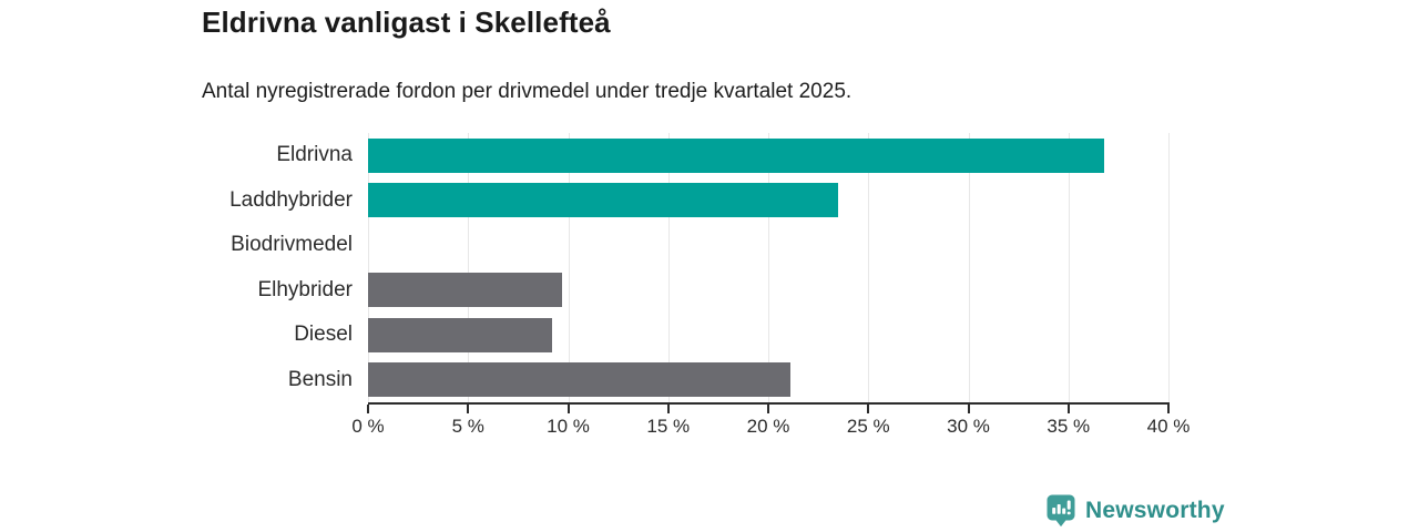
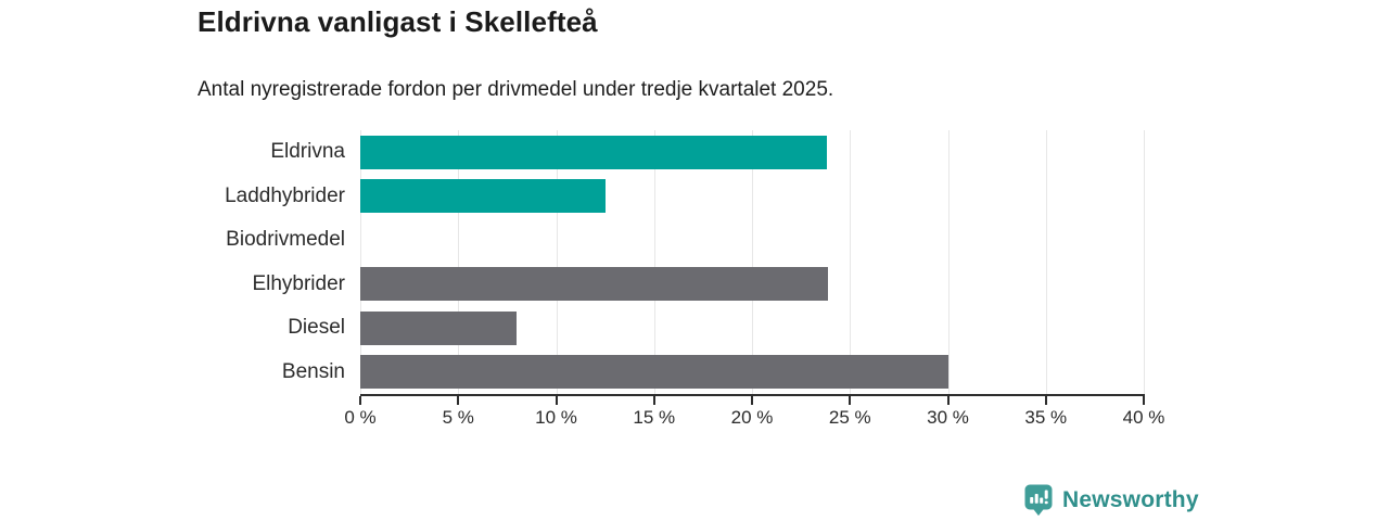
Eldrivna: 36.8% -> 23.8%
Laddhybrider: 23.5% -> 12.5%
Elhybrider: 9.7% -> 23.9%
Diesel: 9.2% -> 8.0%
Bensin: 21.1% -> 30.0%
